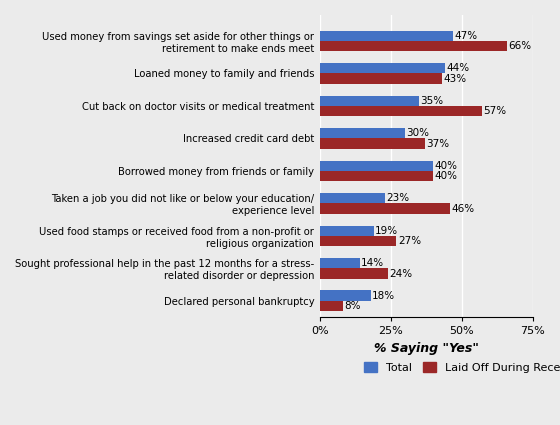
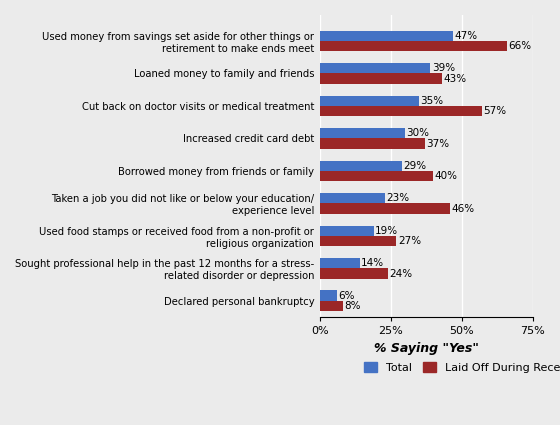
Total/Loaned money to family and friends: 44% -> 39%
Total/Borrowed money from friends or family: 40% -> 29%
Total/Declared personal bankruptcy: 18% -> 6%
